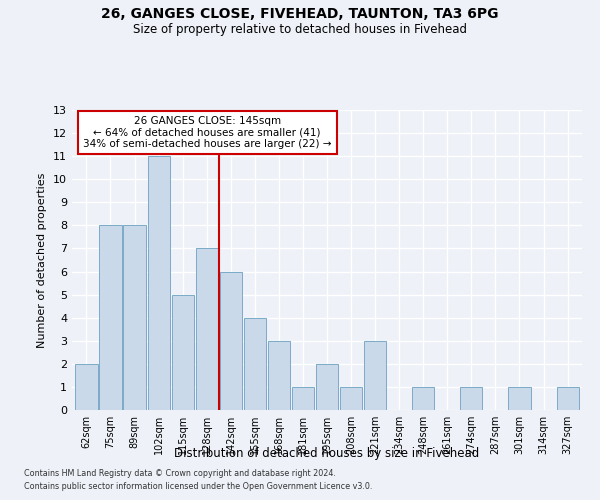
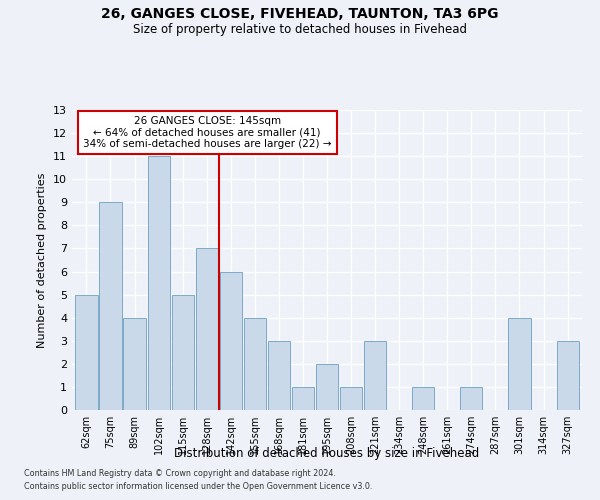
62sqm: 2 -> 5
75sqm: 8 -> 9
89sqm: 8 -> 4
301sqm: 1 -> 4
327sqm: 1 -> 3
